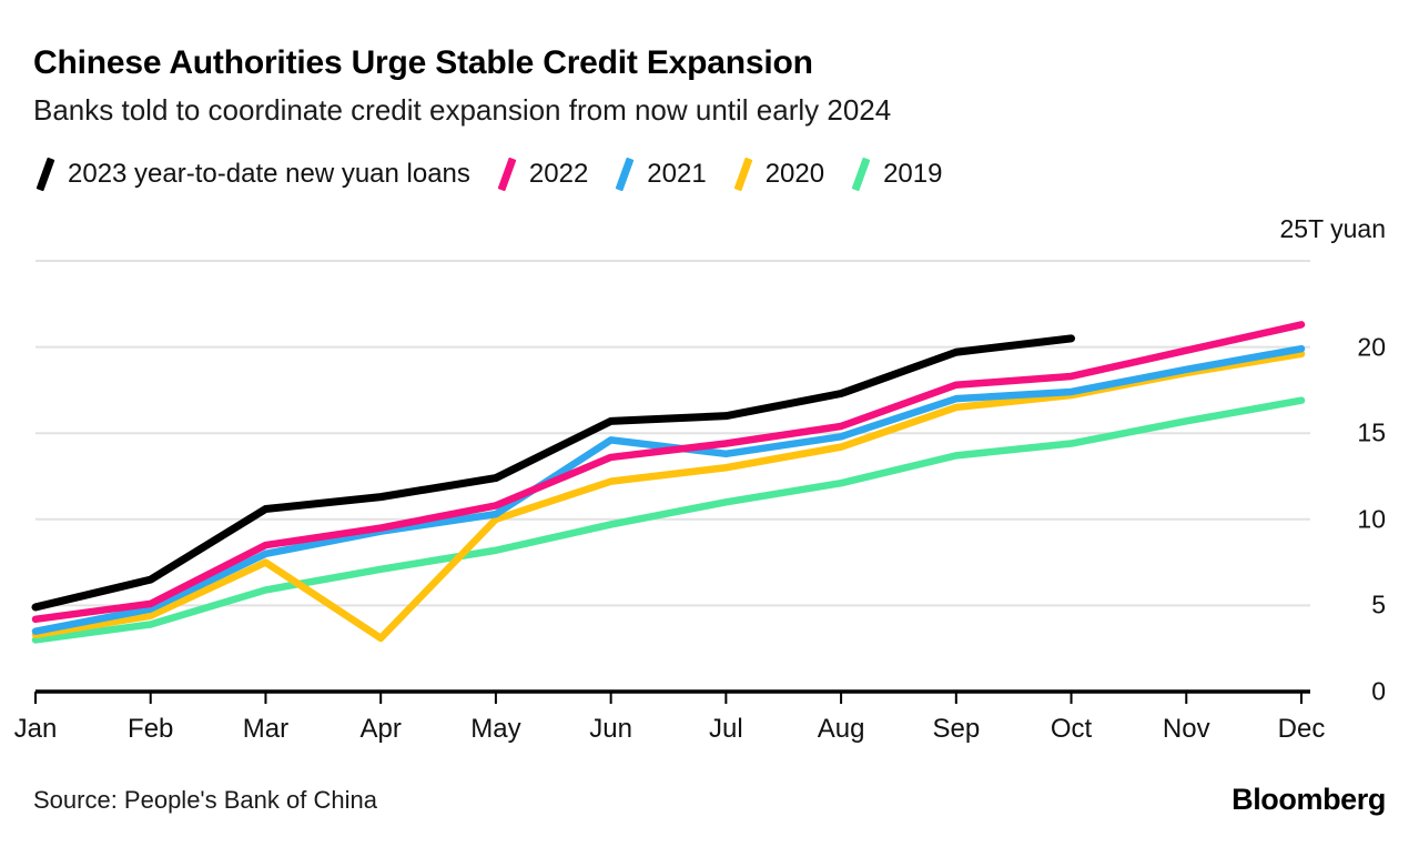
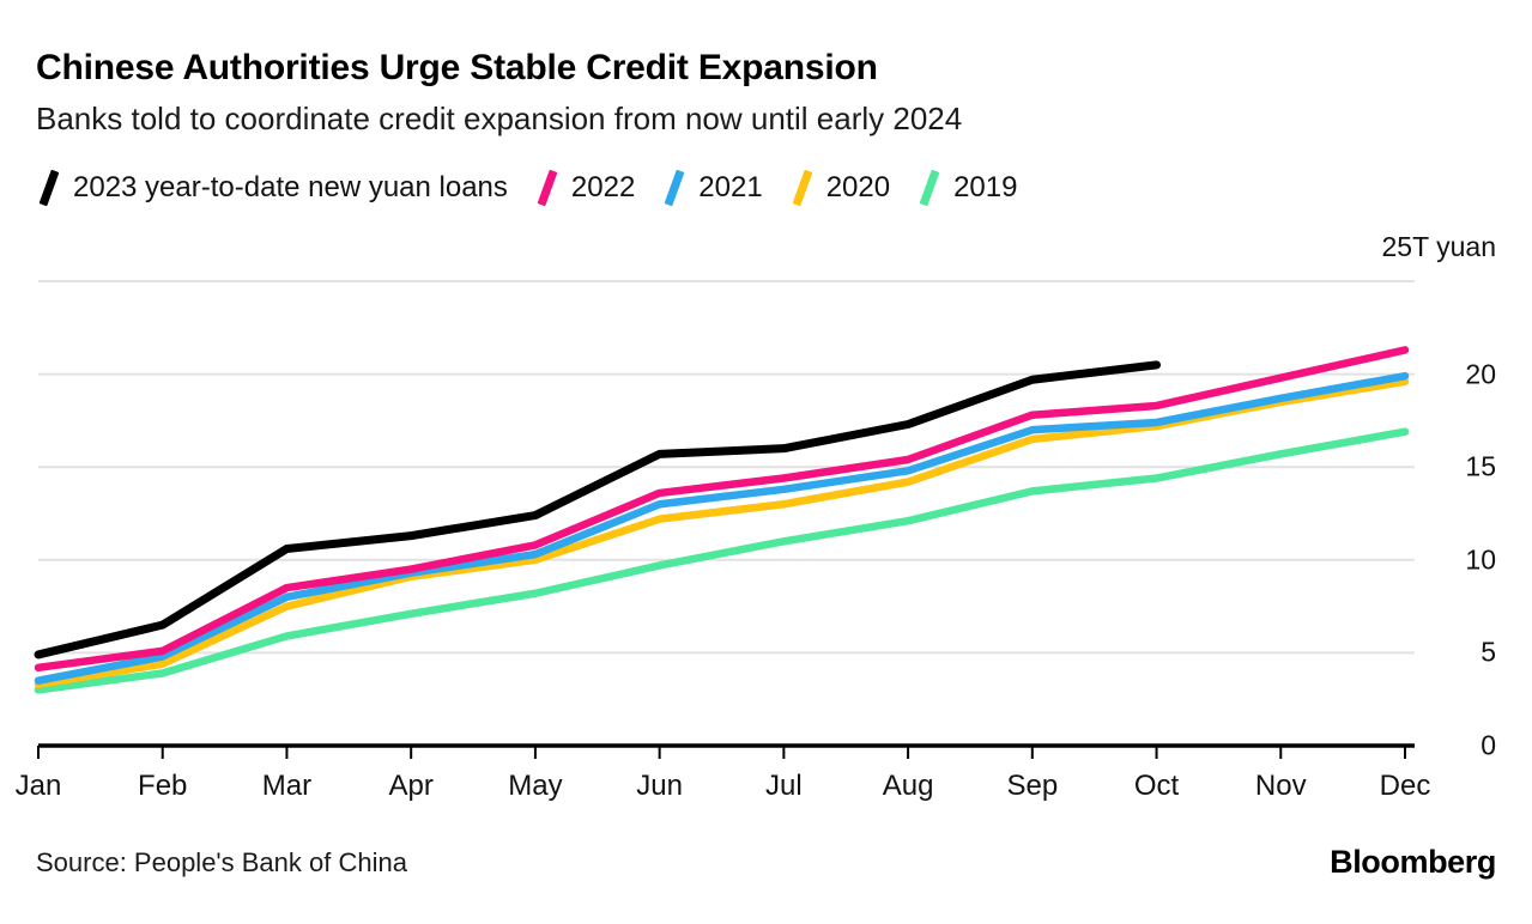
2020/Apr: 3.1 -> 9.1
2021/Jun: 14.6 -> 13.0
